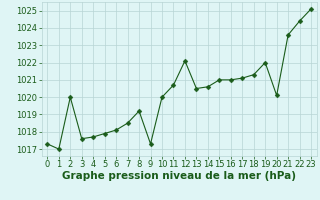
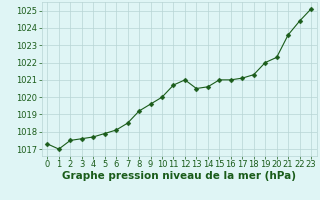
2: 1020.0 -> 1017.5
9: 1017.3 -> 1019.6
12: 1022.1 -> 1021.0
20: 1020.1 -> 1022.3
